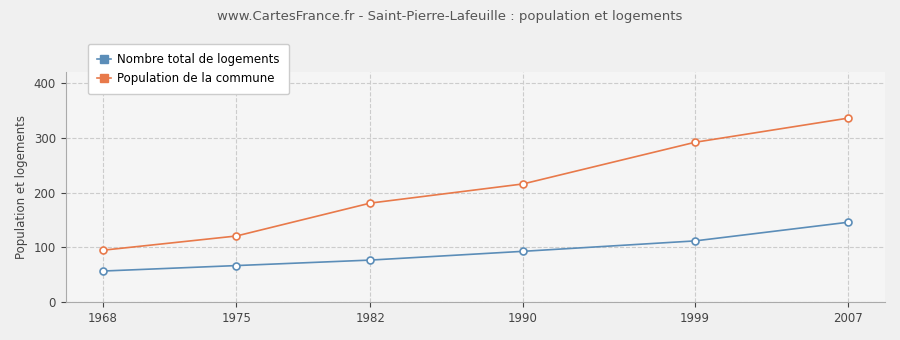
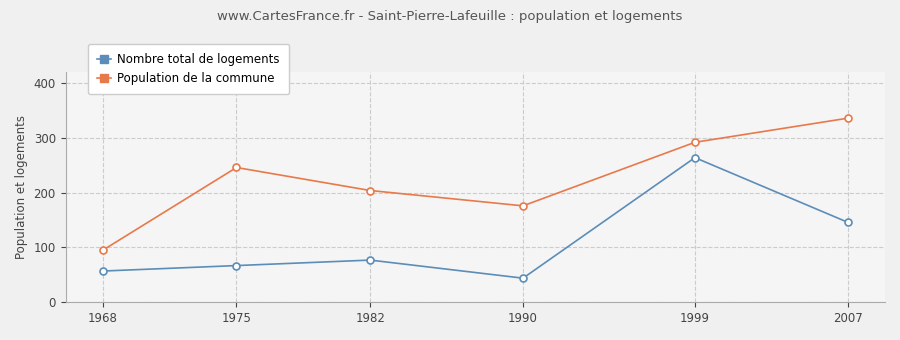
Population de la commune/1975: 121 -> 246
Population de la commune/1982: 181 -> 204
Nombre total de logements/1990: 93 -> 44
Population de la commune/1990: 216 -> 176
Nombre total de logements/1999: 112 -> 264
